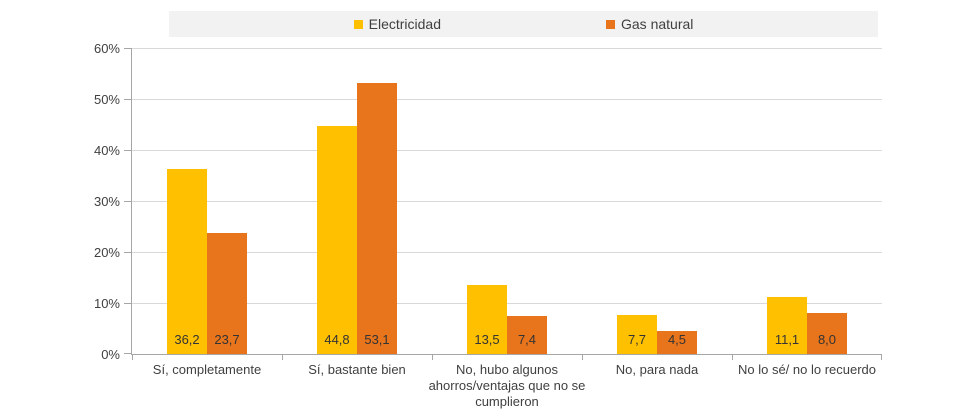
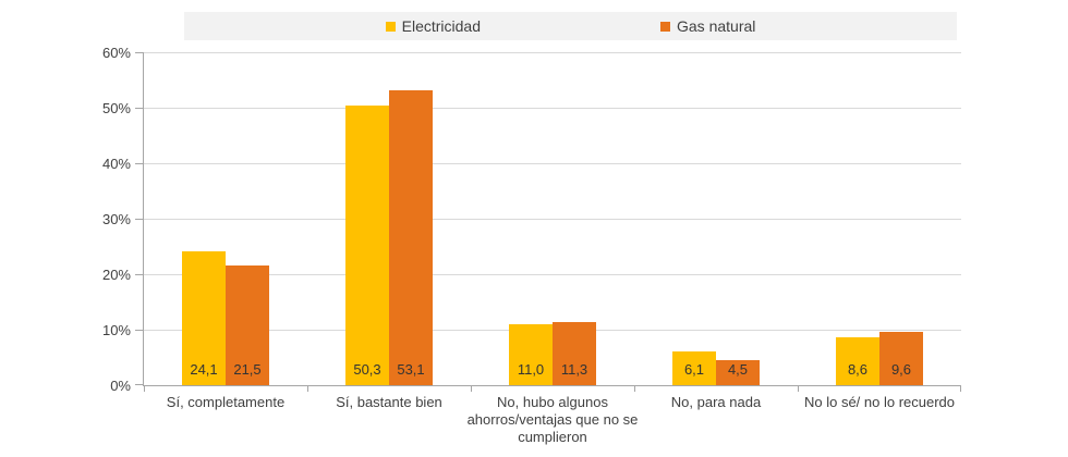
Electricidad/Sí, completamente: 36,2 -> 24,1
Gas natural/Sí, completamente: 23,7 -> 21,5
Electricidad/Sí, bastante bien: 44,8 -> 50,3
Electricidad/No, hubo algunos ahorros/ventajas que no se cumplieron: 13,5 -> 11,0
Gas natural/No, hubo algunos ahorros/ventajas que no se cumplieron: 7,4 -> 11,3
Electricidad/No, para nada: 7,7 -> 6,1
Electricidad/No lo sé/ no lo recuerdo: 11,1 -> 8,6
Gas natural/No lo sé/ no lo recuerdo: 8,0 -> 9,6
